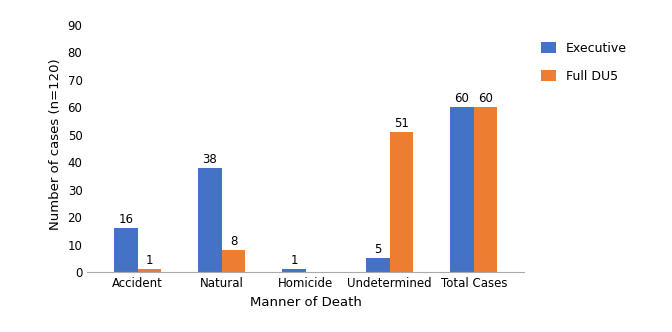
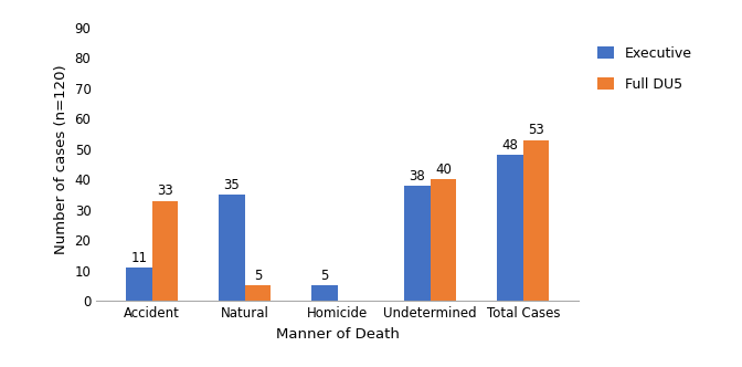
Executive/Accident: 16 -> 11
Full DU5/Accident: 1 -> 33
Executive/Natural: 38 -> 35
Full DU5/Natural: 8 -> 5
Executive/Homicide: 1 -> 5
Executive/Undetermined: 5 -> 38
Full DU5/Undetermined: 51 -> 40
Executive/Total Cases: 60 -> 48
Full DU5/Total Cases: 60 -> 53
